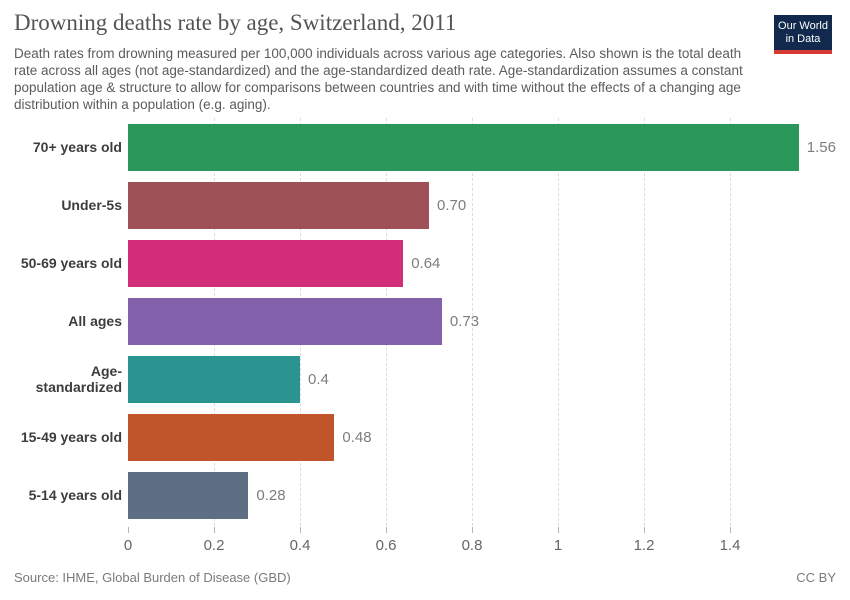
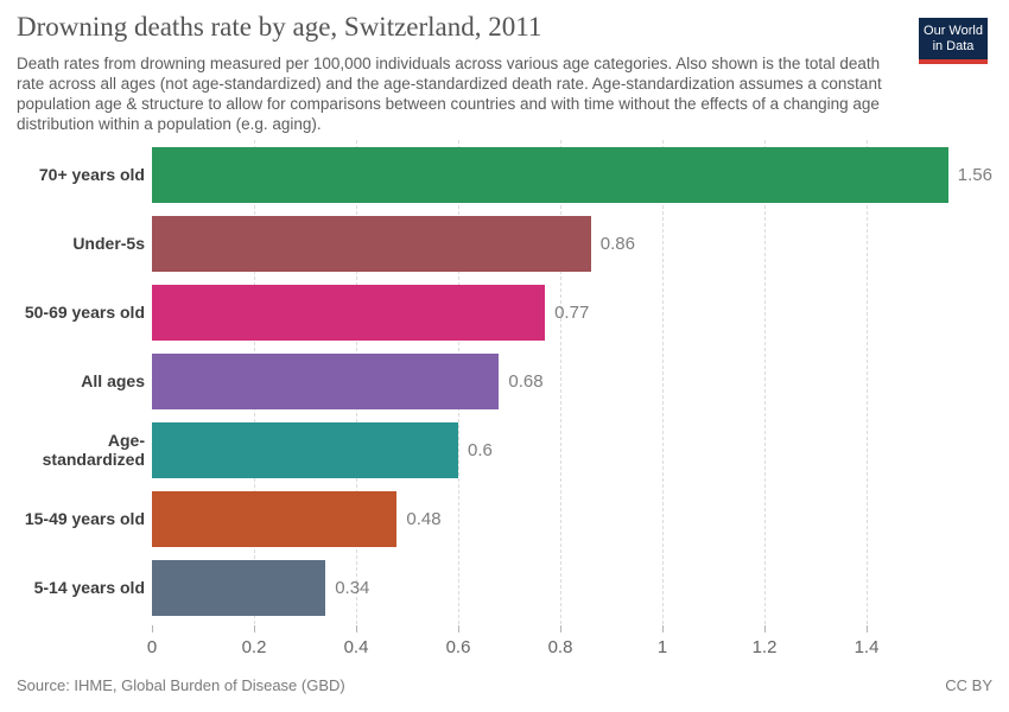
Under-5s: 0.70 -> 0.86
50-69 years old: 0.64 -> 0.77
All ages: 0.73 -> 0.68
Age-standardized: 0.4 -> 0.6
5-14 years old: 0.28 -> 0.34
